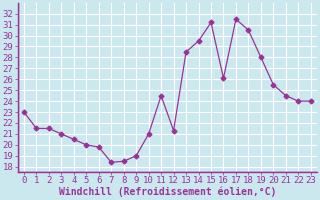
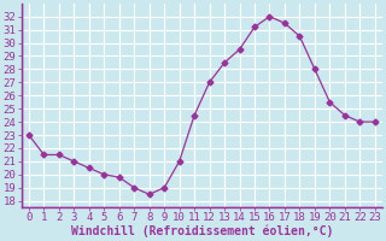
7: 18.4 -> 19.0
12: 21.3 -> 27.0
16: 26.1 -> 32.0
